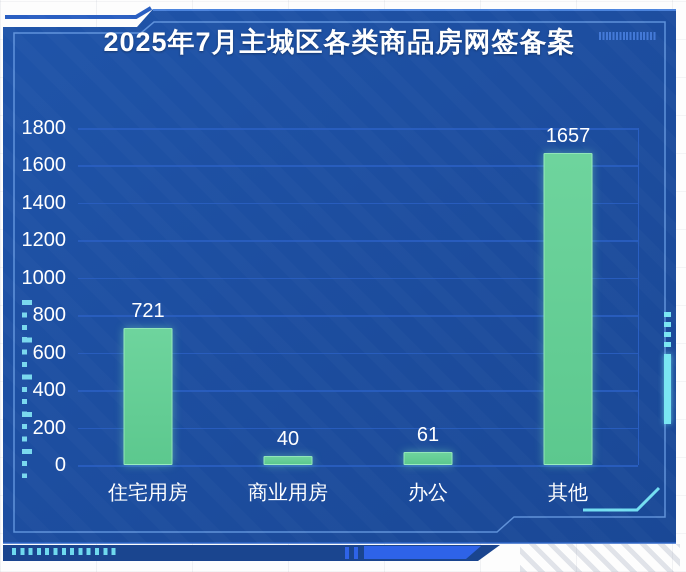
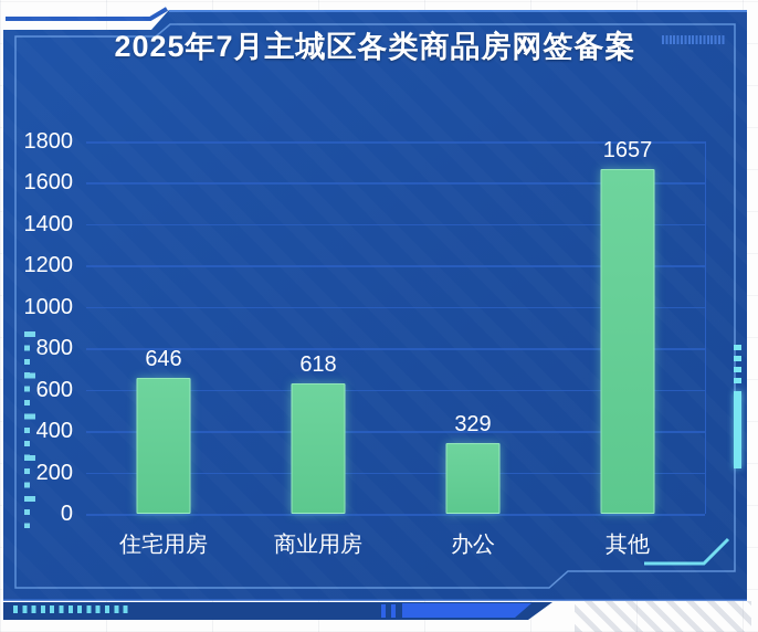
住宅用房: 721 -> 646
商业用房: 40 -> 618
办公: 61 -> 329
